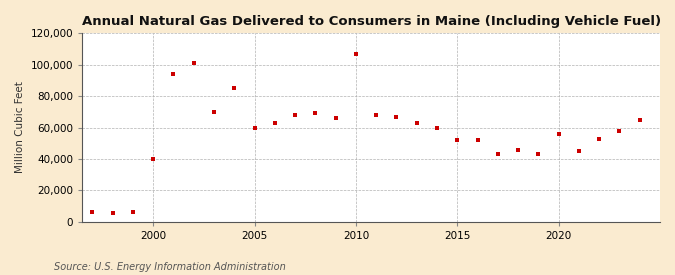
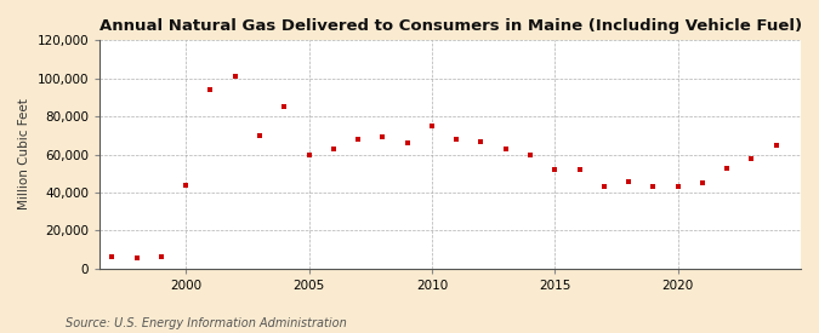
2000: 40,000 -> 44,000
2010: 107,000 -> 75,000
2020: 56,000 -> 43,000
